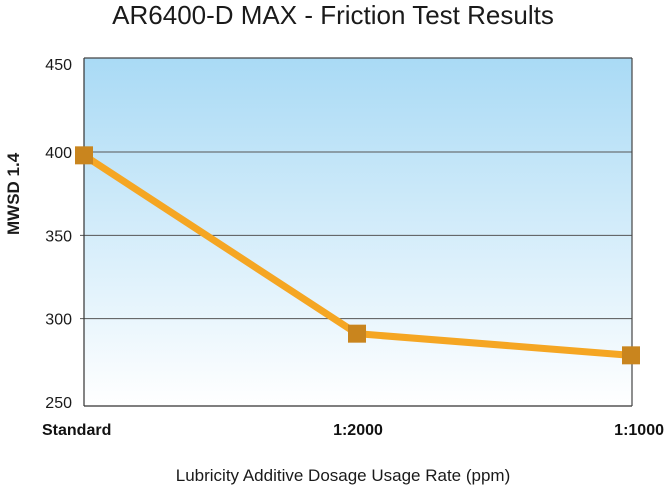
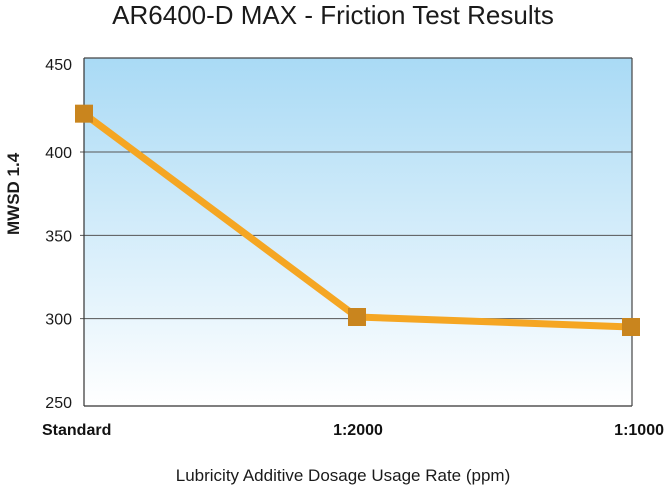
Standard: 398 -> 423
1:2000: 291 -> 301
1:1000: 278 -> 295
